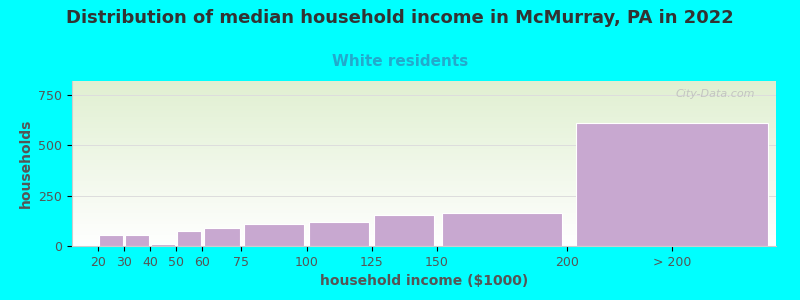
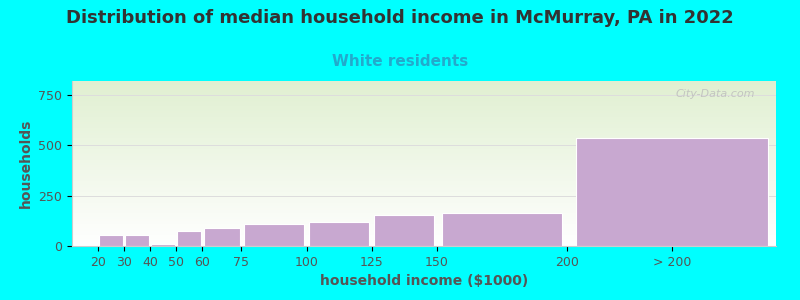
> 200: 610 -> 535
